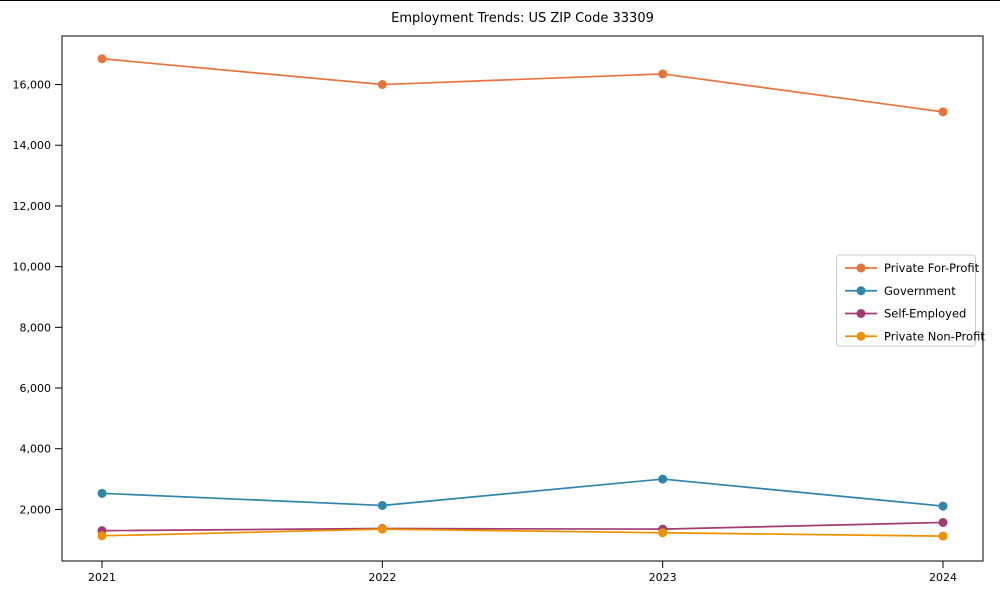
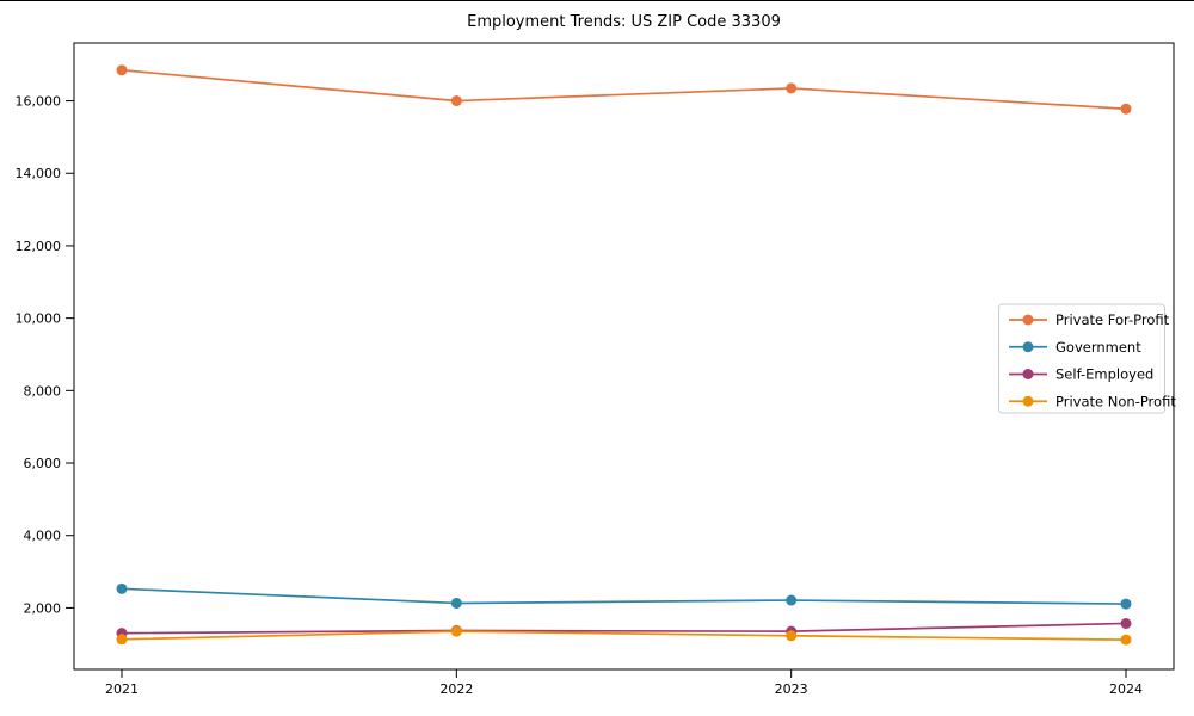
Government/2023: 3000 -> 2200
Private For-Profit/2024: 15100 -> 15800
